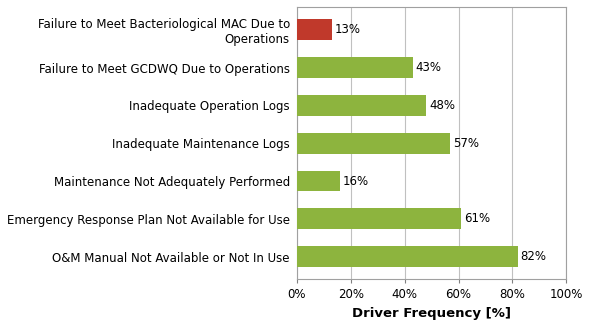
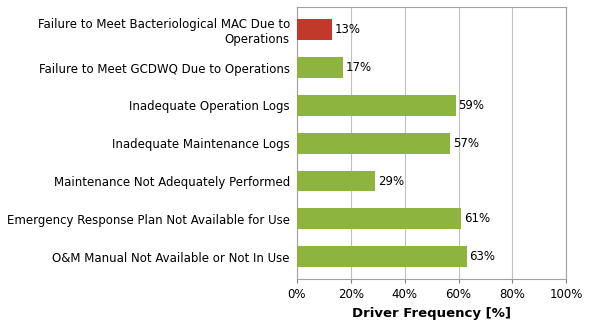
Failure to Meet GCDWQ Due to Operations: 43% -> 17%
Inadequate Operation Logs: 48% -> 59%
Maintenance Not Adequately Performed: 16% -> 29%
O&M Manual Not Available or Not In Use: 82% -> 63%
